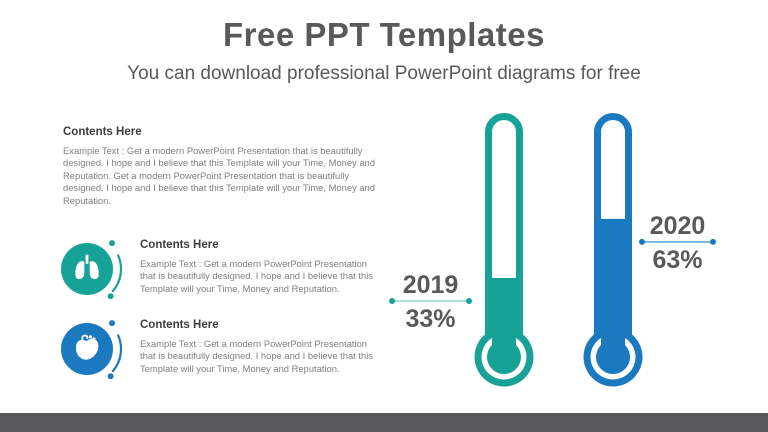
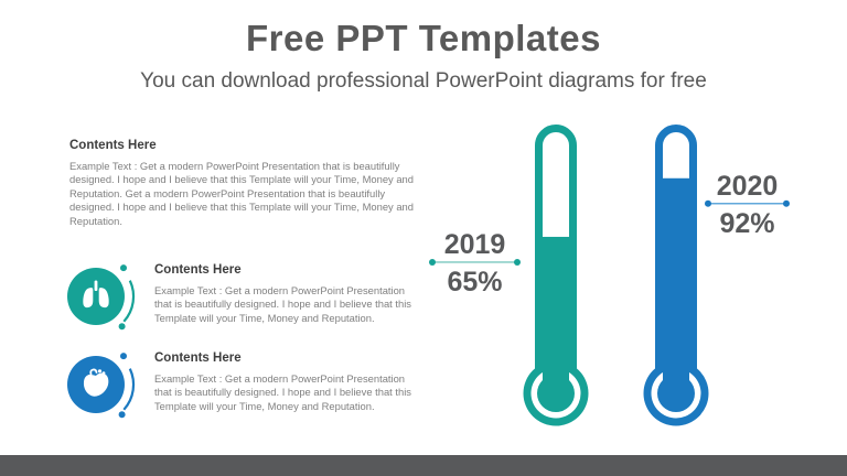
2019: 33% -> 65%
2020: 63% -> 92%
